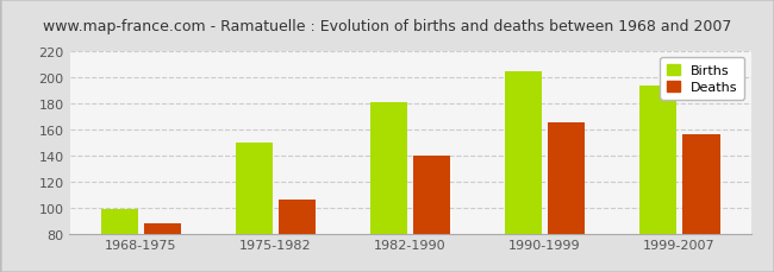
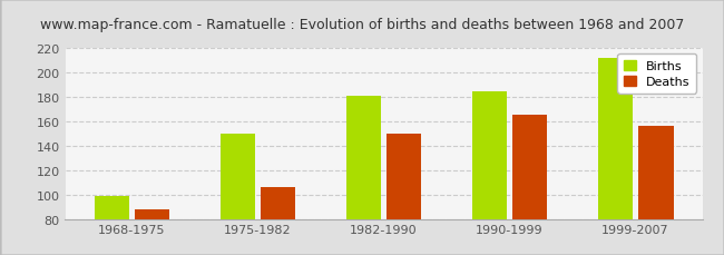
Deaths/1982-1990: 140 -> 150
Births/1990-1999: 204 -> 184
Births/1999-2007: 193 -> 212
